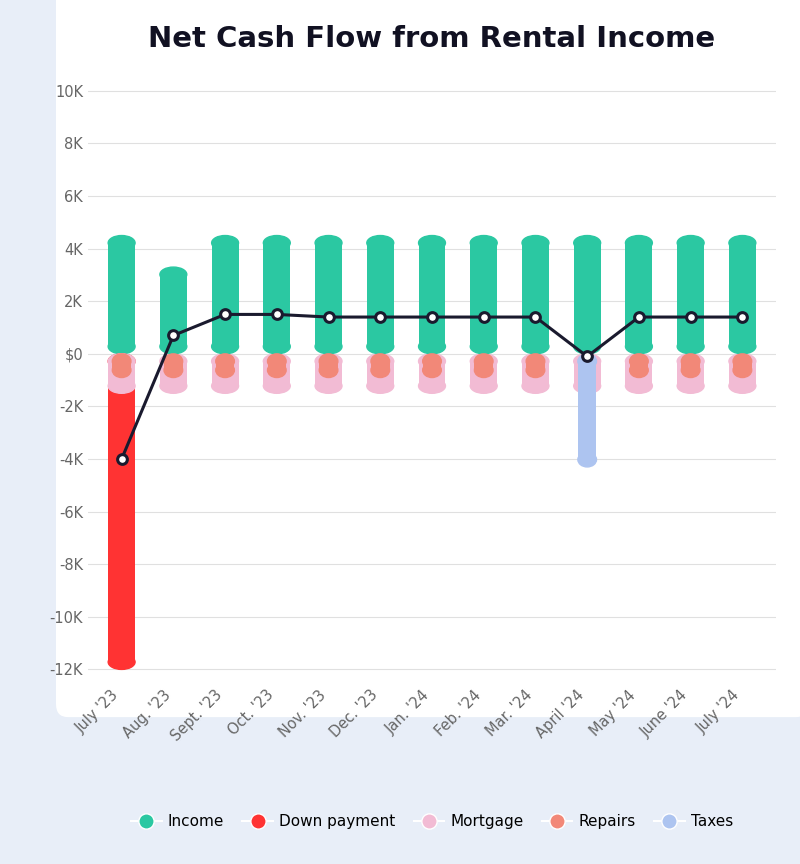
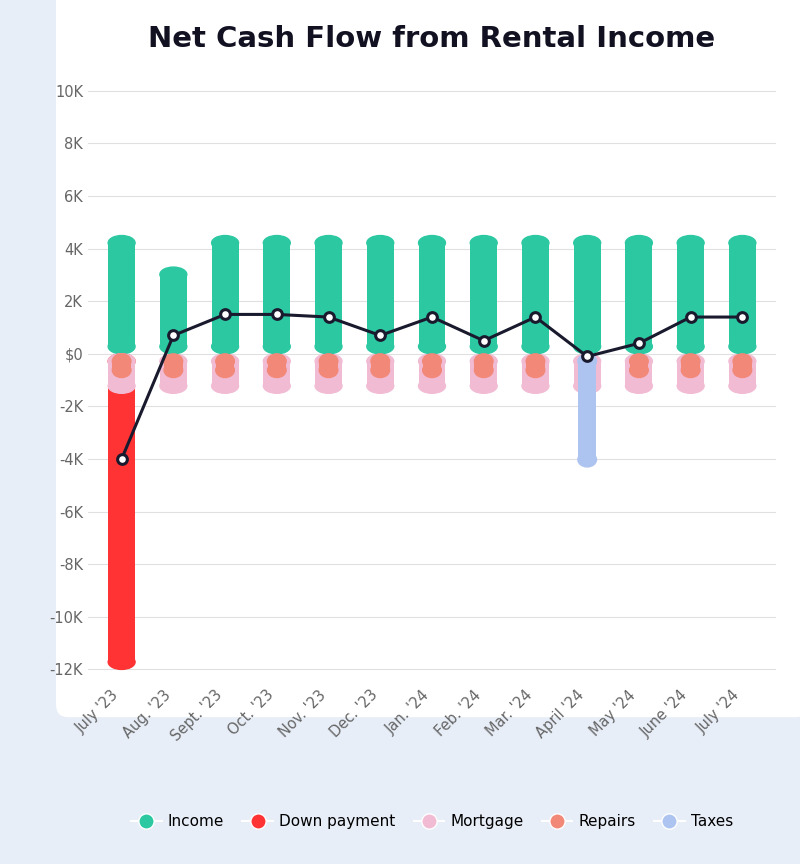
Dec. '23: 1.4K -> 0.7K
Feb. '24: 1.4K -> 0.5K
May '24: 1.4K -> 0.4K
